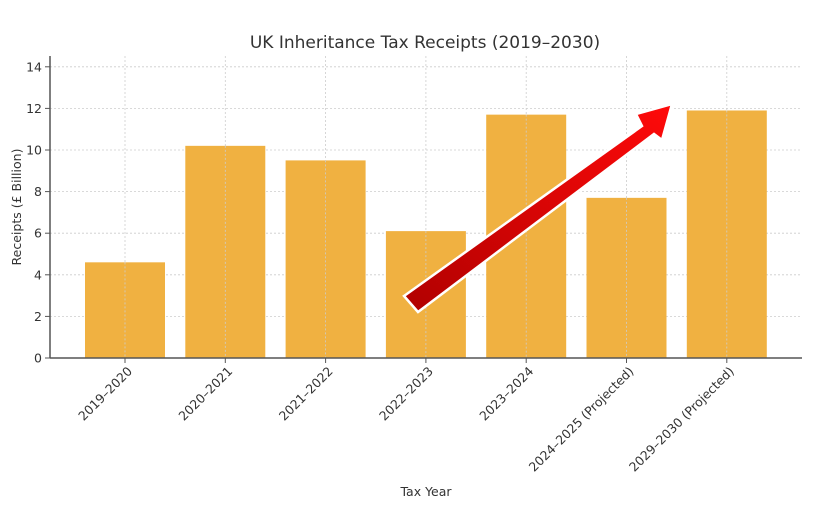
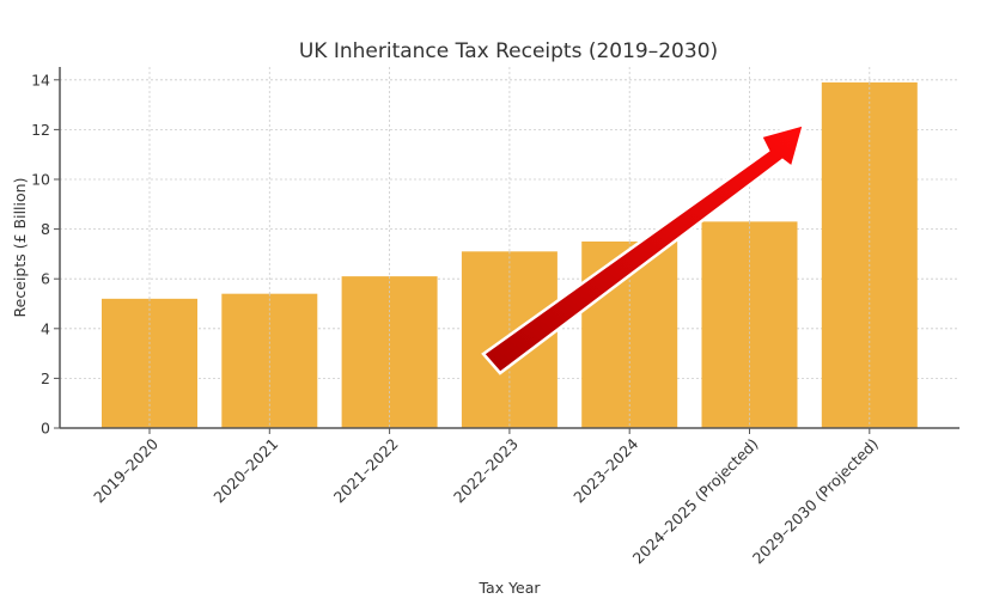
2019–2020: 4.6 -> 5.2
2020–2021: 10.2 -> 5.4
2021–2022: 9.5 -> 6.1
2022–2023: 6.1 -> 7.1
2023–2024: 11.7 -> 7.5
2024–2025 (Projected): 7.7 -> 8.3
2029–2030 (Projected): 11.9 -> 13.9
